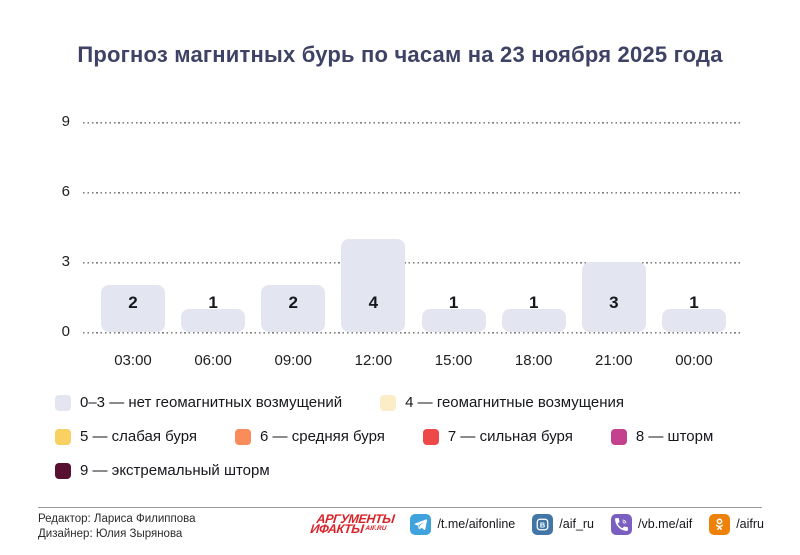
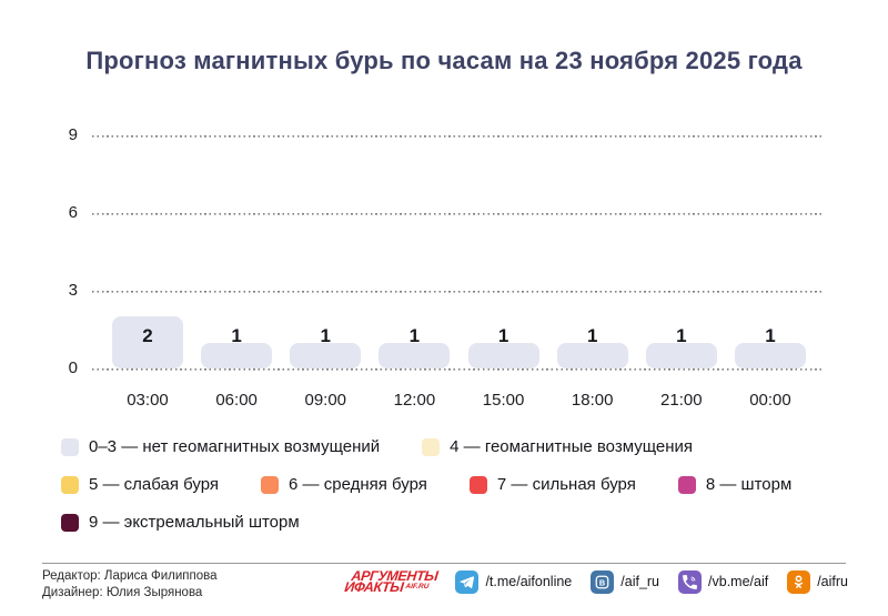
09:00: 2 -> 1
12:00: 4 -> 1
21:00: 3 -> 1
